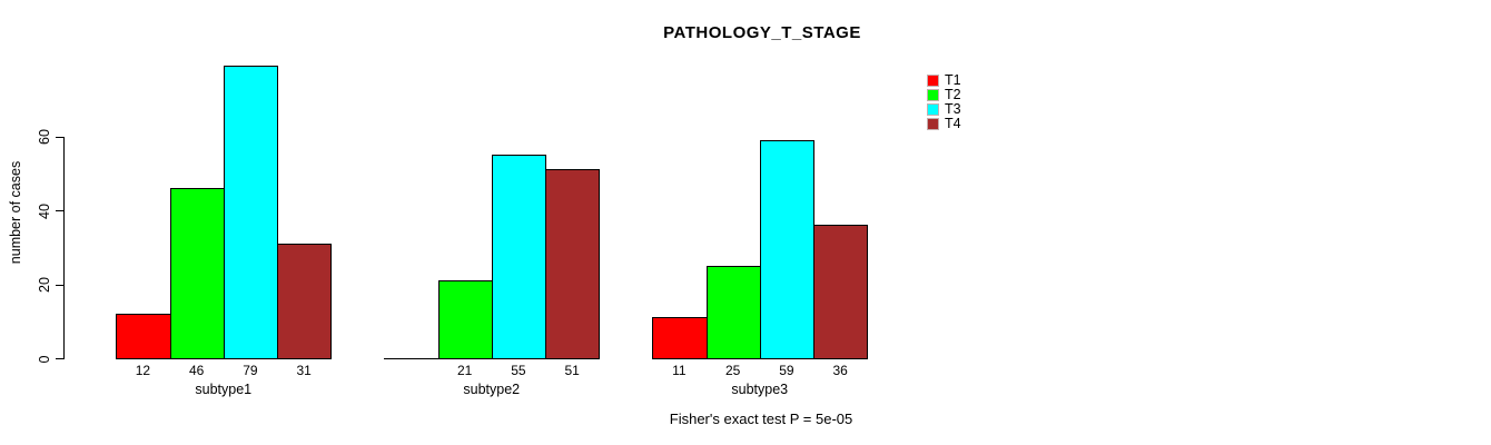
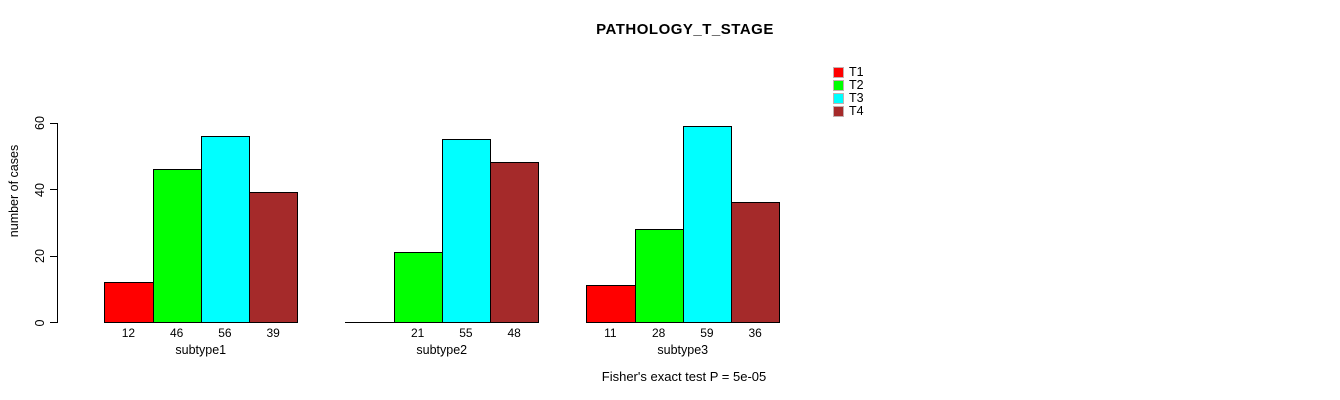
T3/subtype1: 79 -> 56
T4/subtype1: 31 -> 39
T4/subtype2: 51 -> 48
T2/subtype3: 25 -> 28
